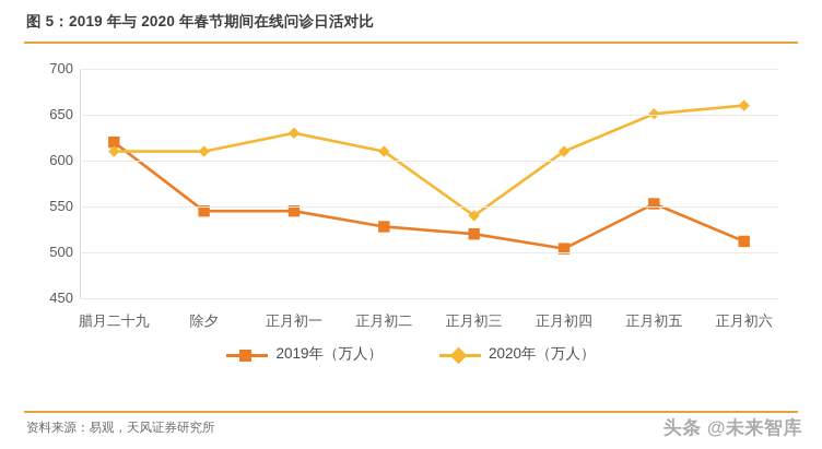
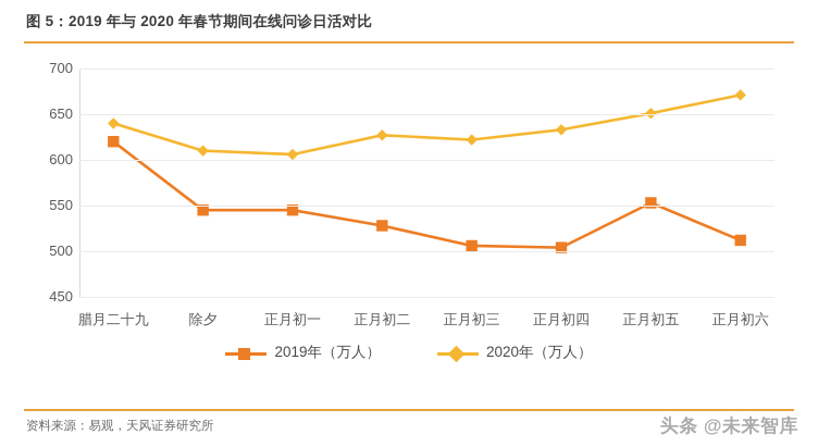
2020年（万人）/腊月二十九: 610 -> 640
2020年（万人）/正月初一: 630 -> 610
2020年（万人）/正月初二: 610 -> 630
2019年（万人）/正月初三: 520 -> 510
2020年（万人）/正月初三: 540 -> 620
2020年（万人）/正月初四: 610 -> 630
2020年（万人）/正月初六: 660 -> 670
